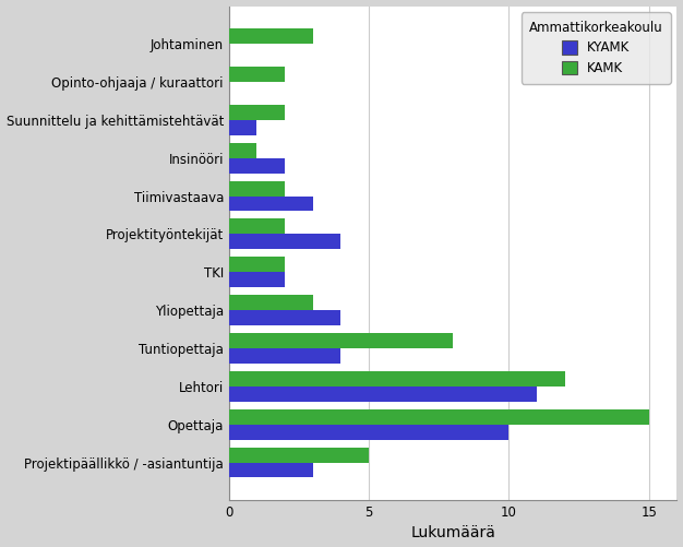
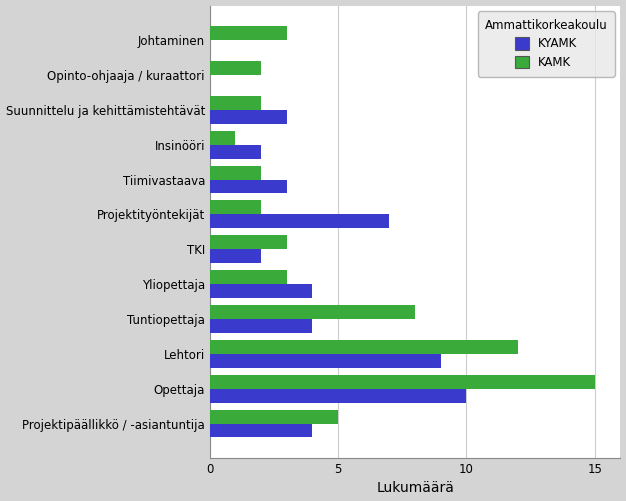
KYAMK/Suunnittelu ja kehittämistehtävät: 1 -> 3
KYAMK/Projektityöntekijät: 4 -> 7
KAMK/TKI: 2 -> 3
KYAMK/Lehtori: 11 -> 9
KYAMK/Projektipäällikkö / -asiantuntija: 3 -> 4
